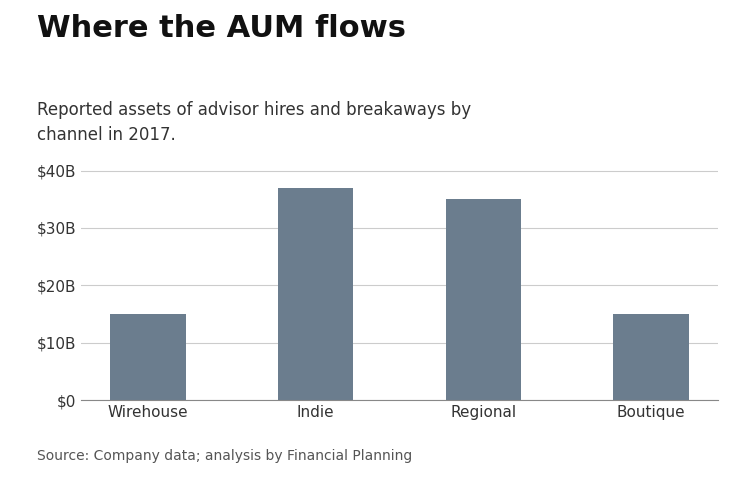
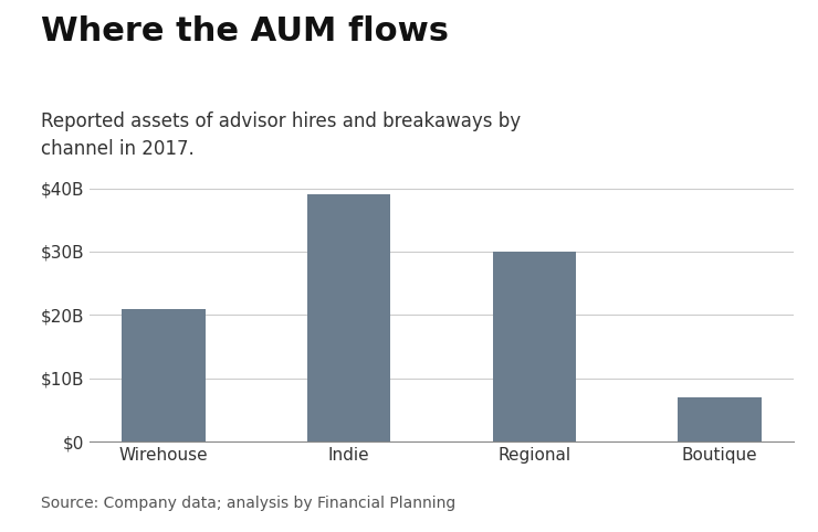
Wirehouse: $15B -> $21B
Indie: $37B -> $39B
Regional: $35B -> $30B
Boutique: $15B -> $7B
